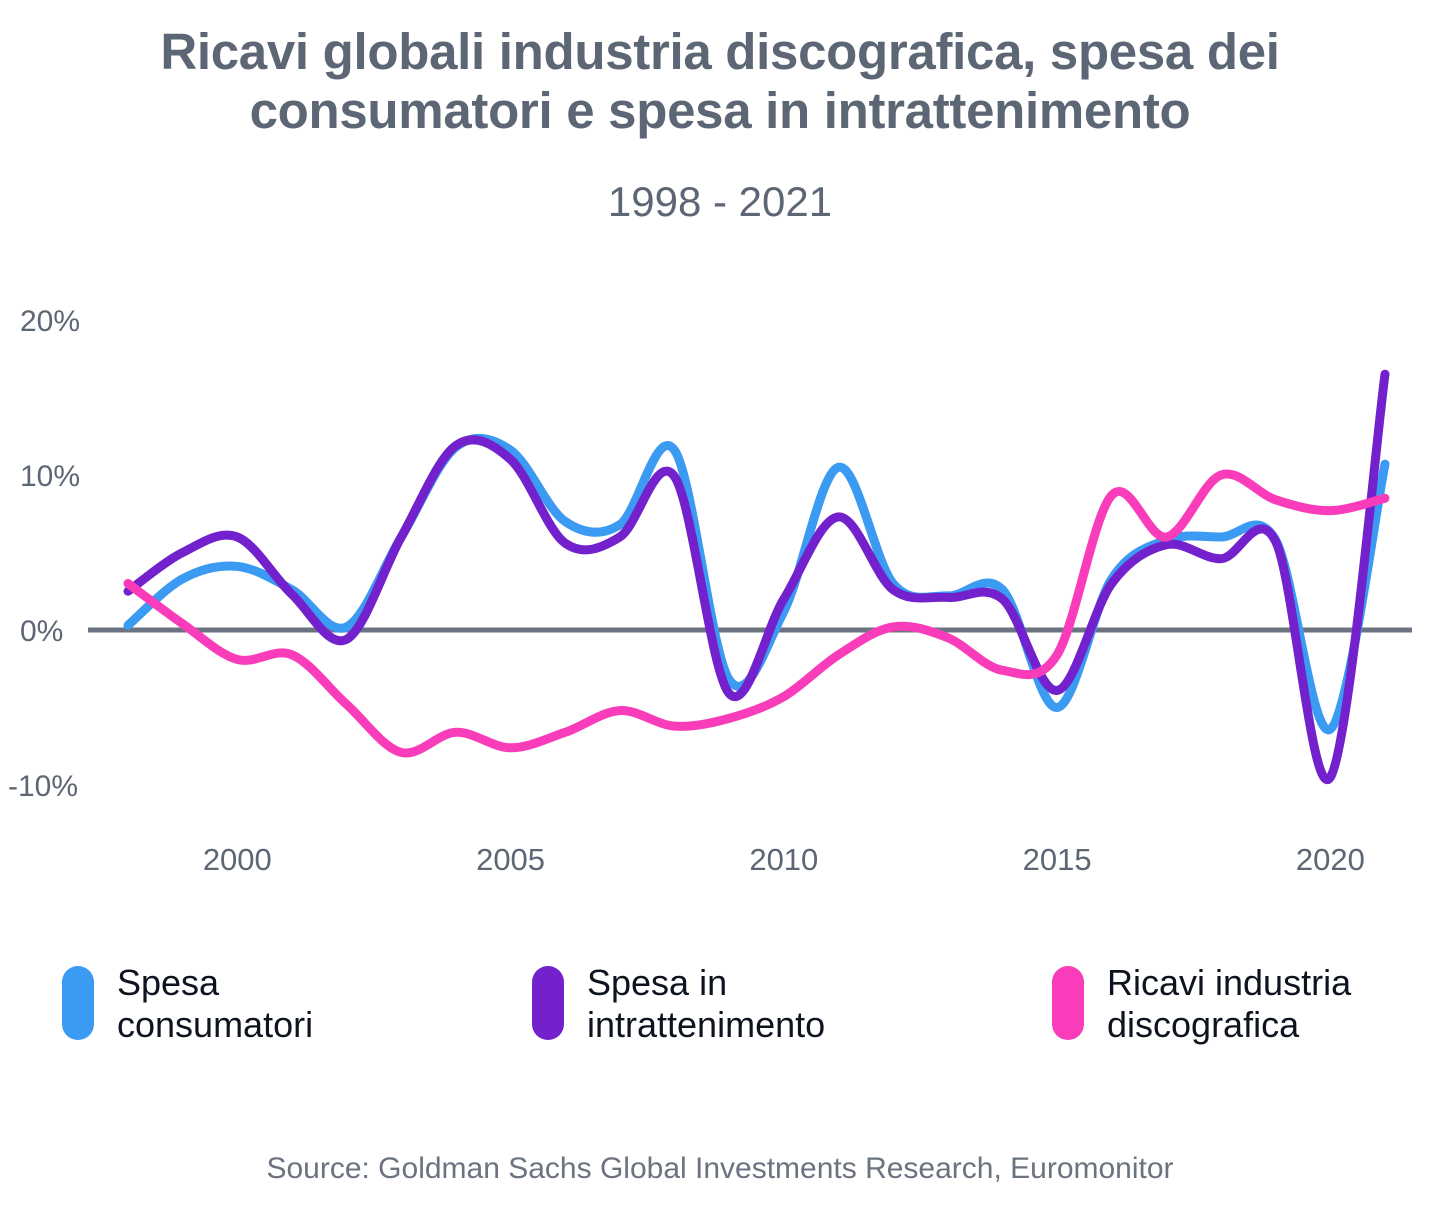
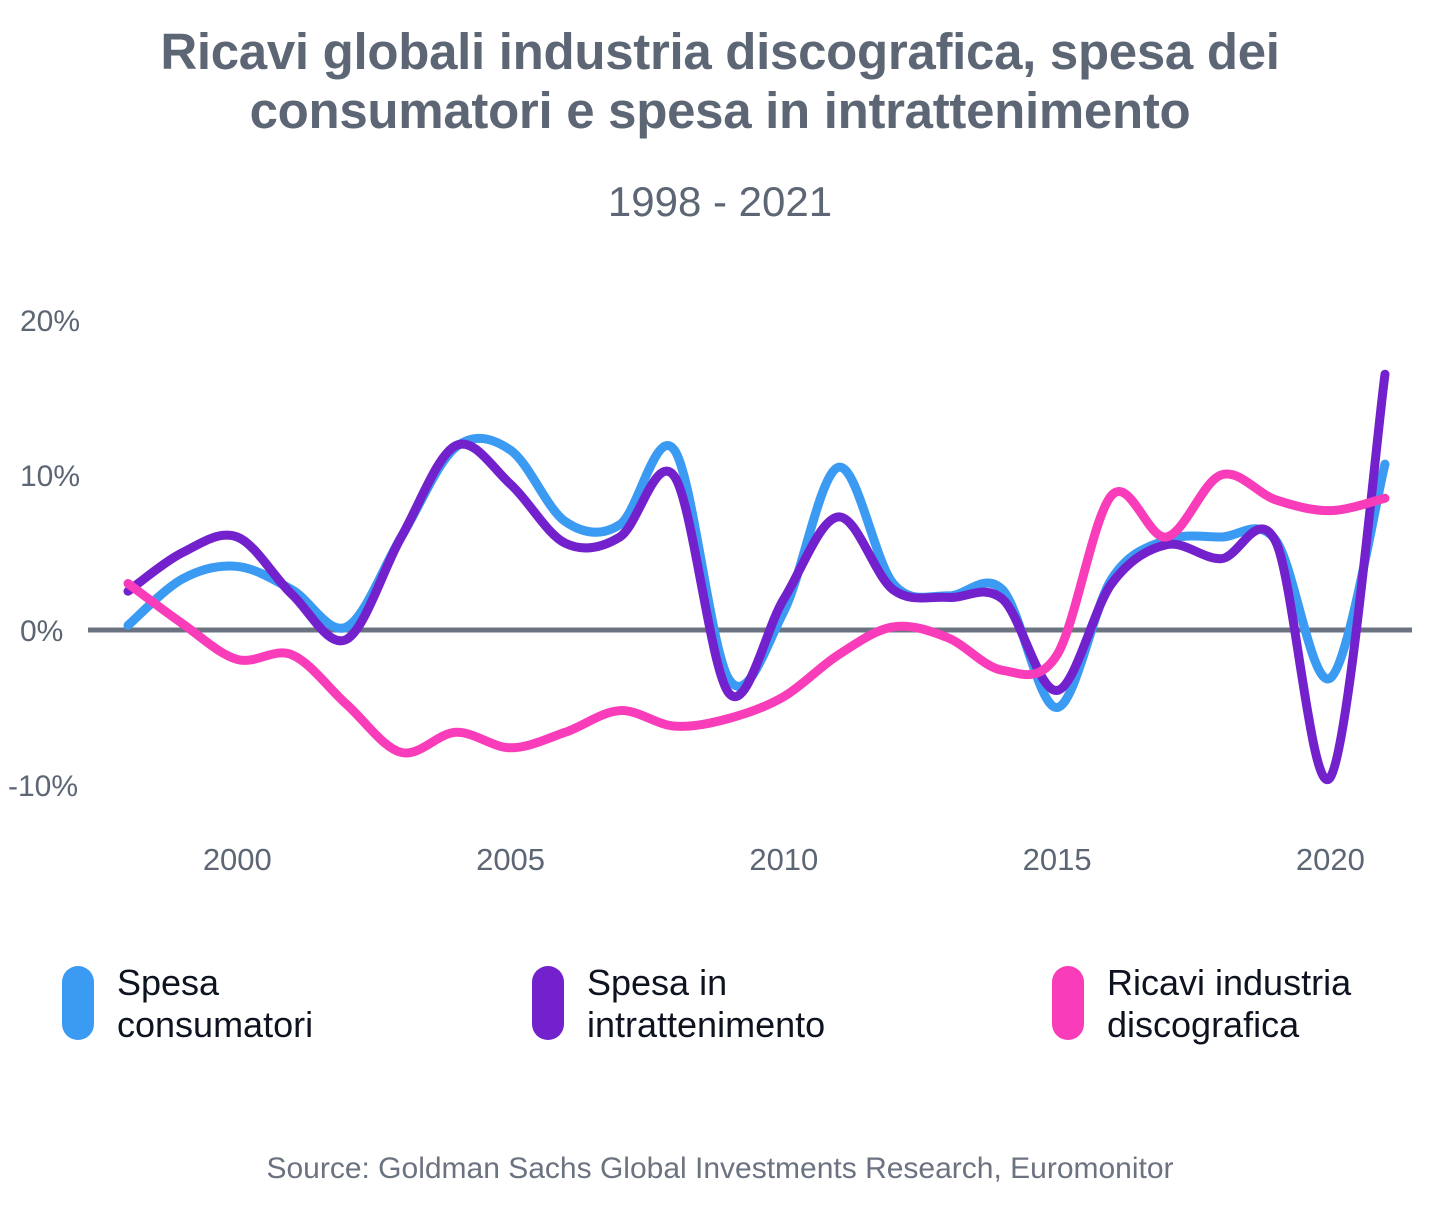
Spesa in intrattenimento/2005: 11.0% -> 9.4%
Spesa consumatori/2020: -6.4% -> -3.1%
